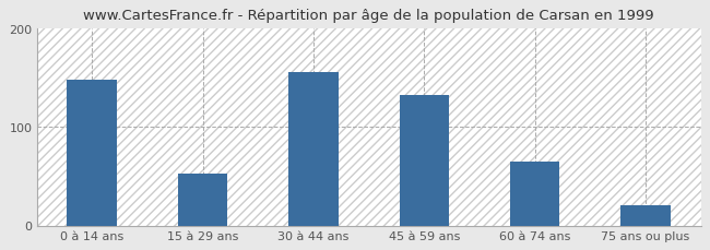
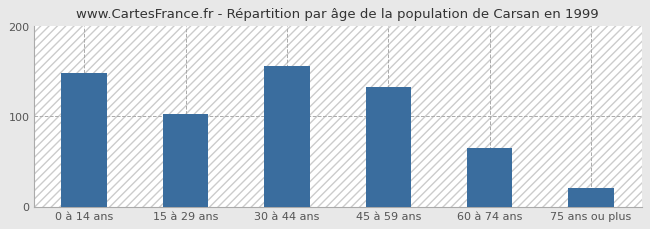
15 à 29 ans: 52 -> 102
